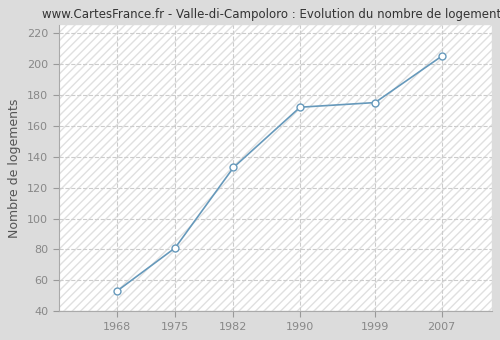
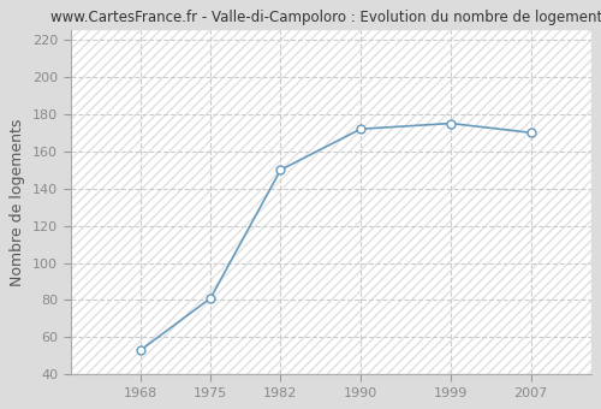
1982: 133 -> 150
2007: 205 -> 170
